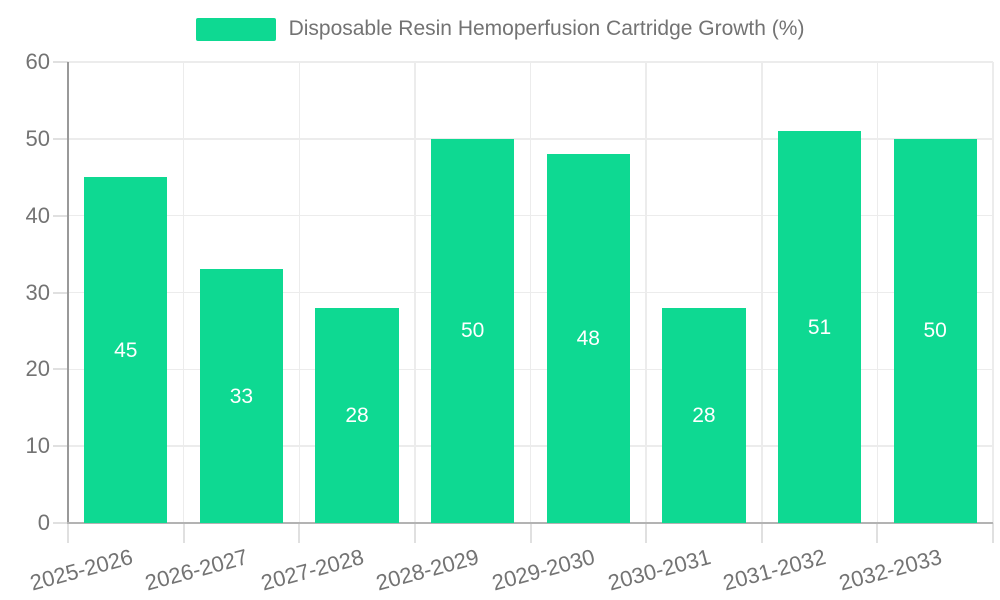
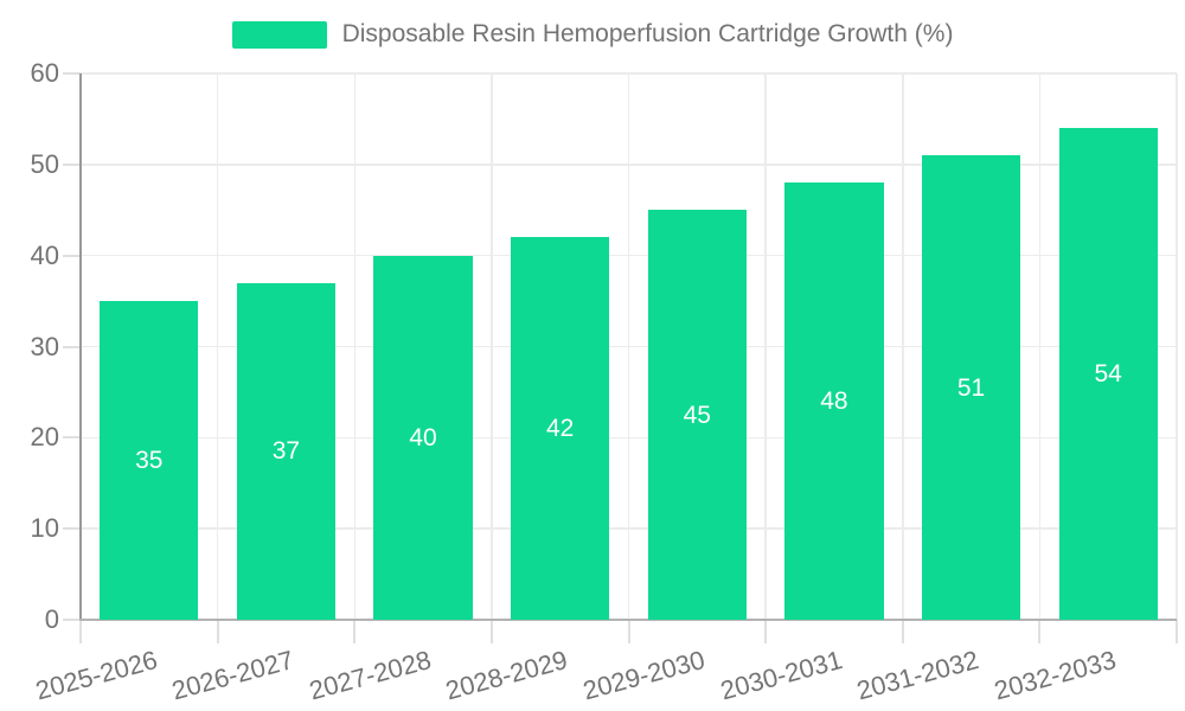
2025-2026: 45 -> 35
2026-2027: 33 -> 37
2027-2028: 28 -> 40
2028-2029: 50 -> 42
2029-2030: 48 -> 45
2030-2031: 28 -> 48
2032-2033: 50 -> 54
